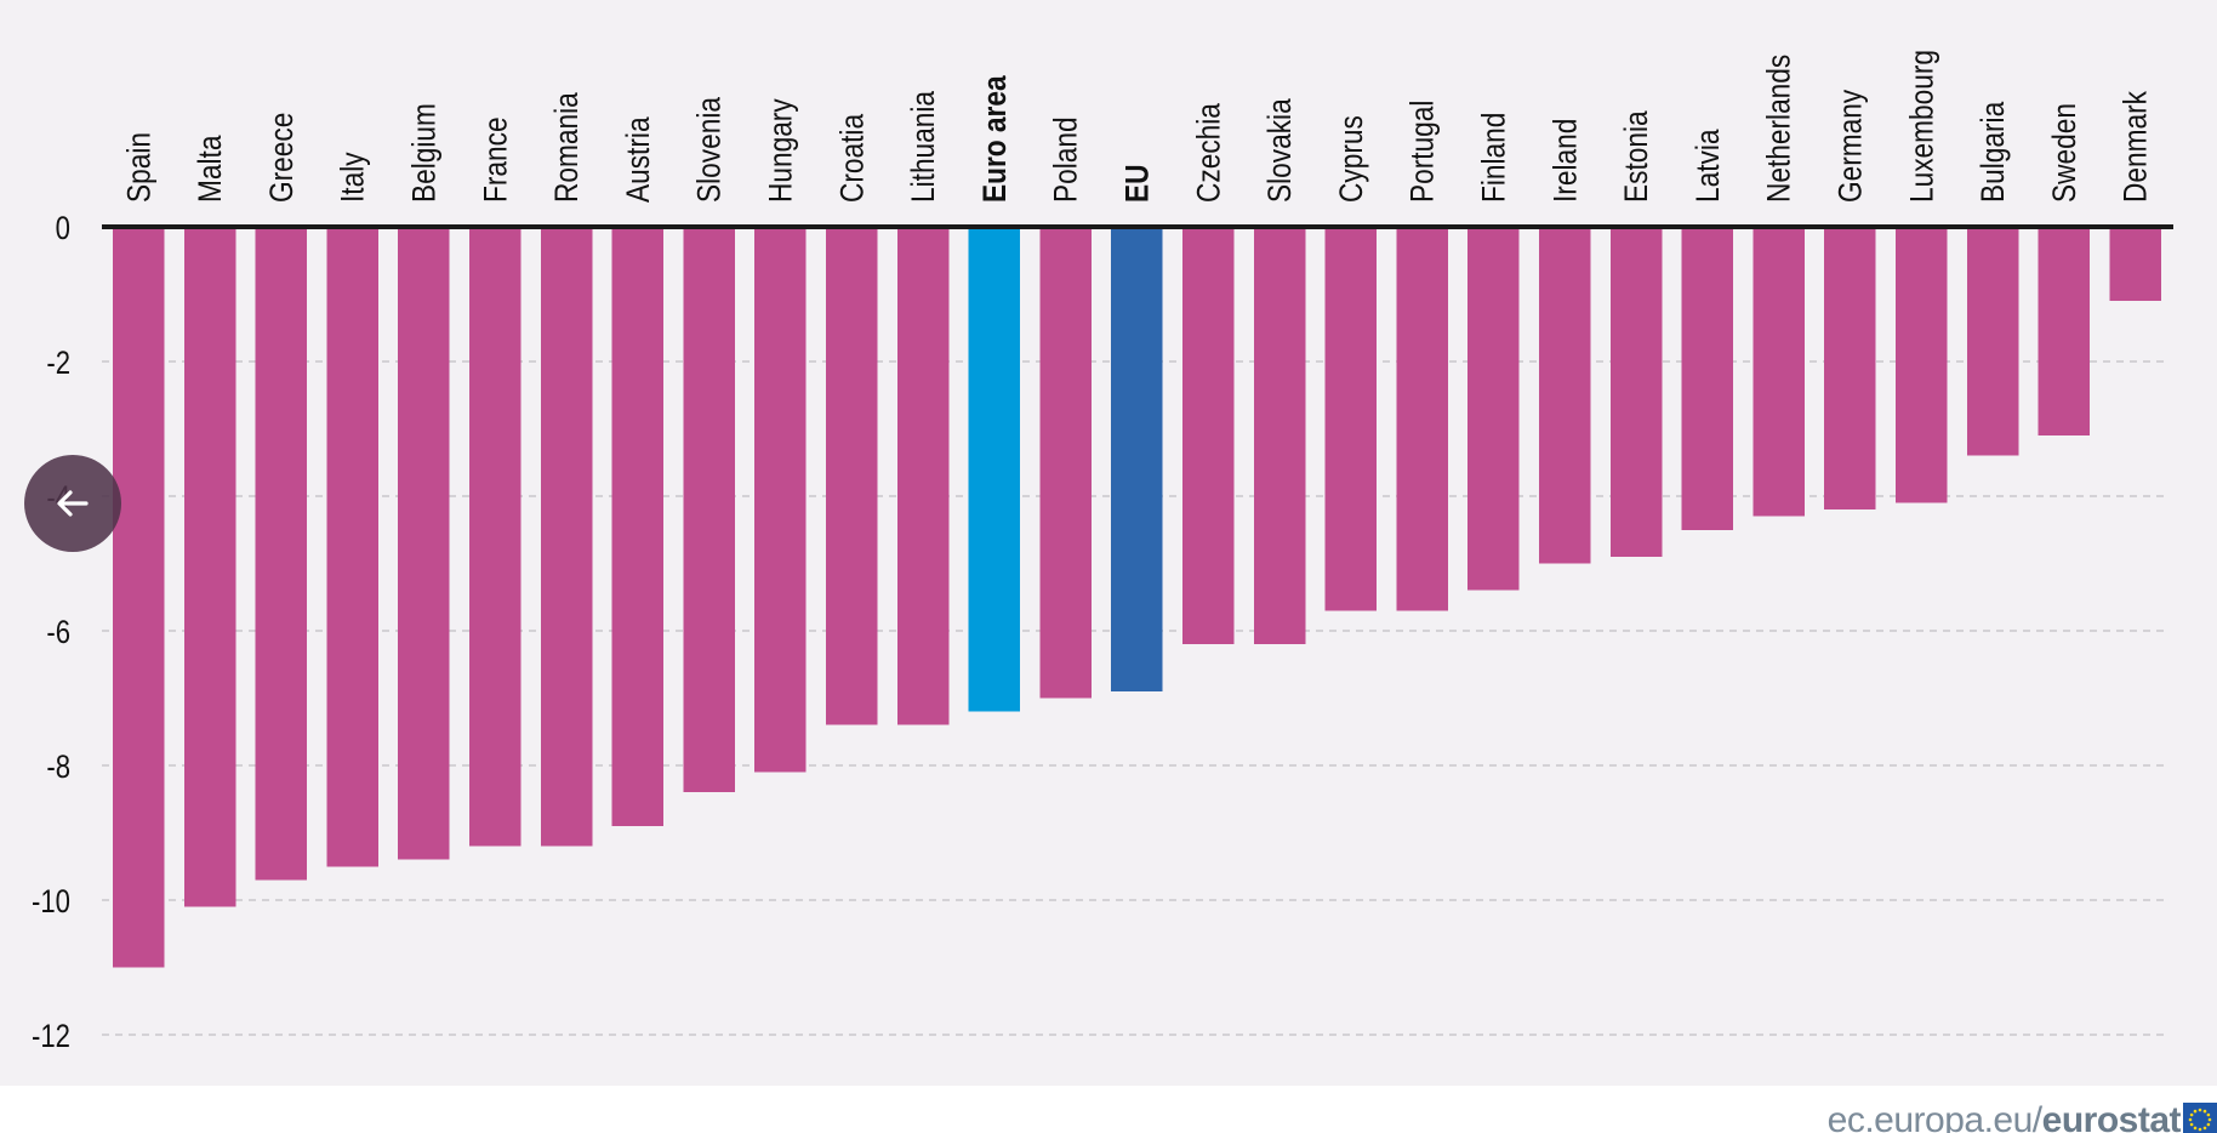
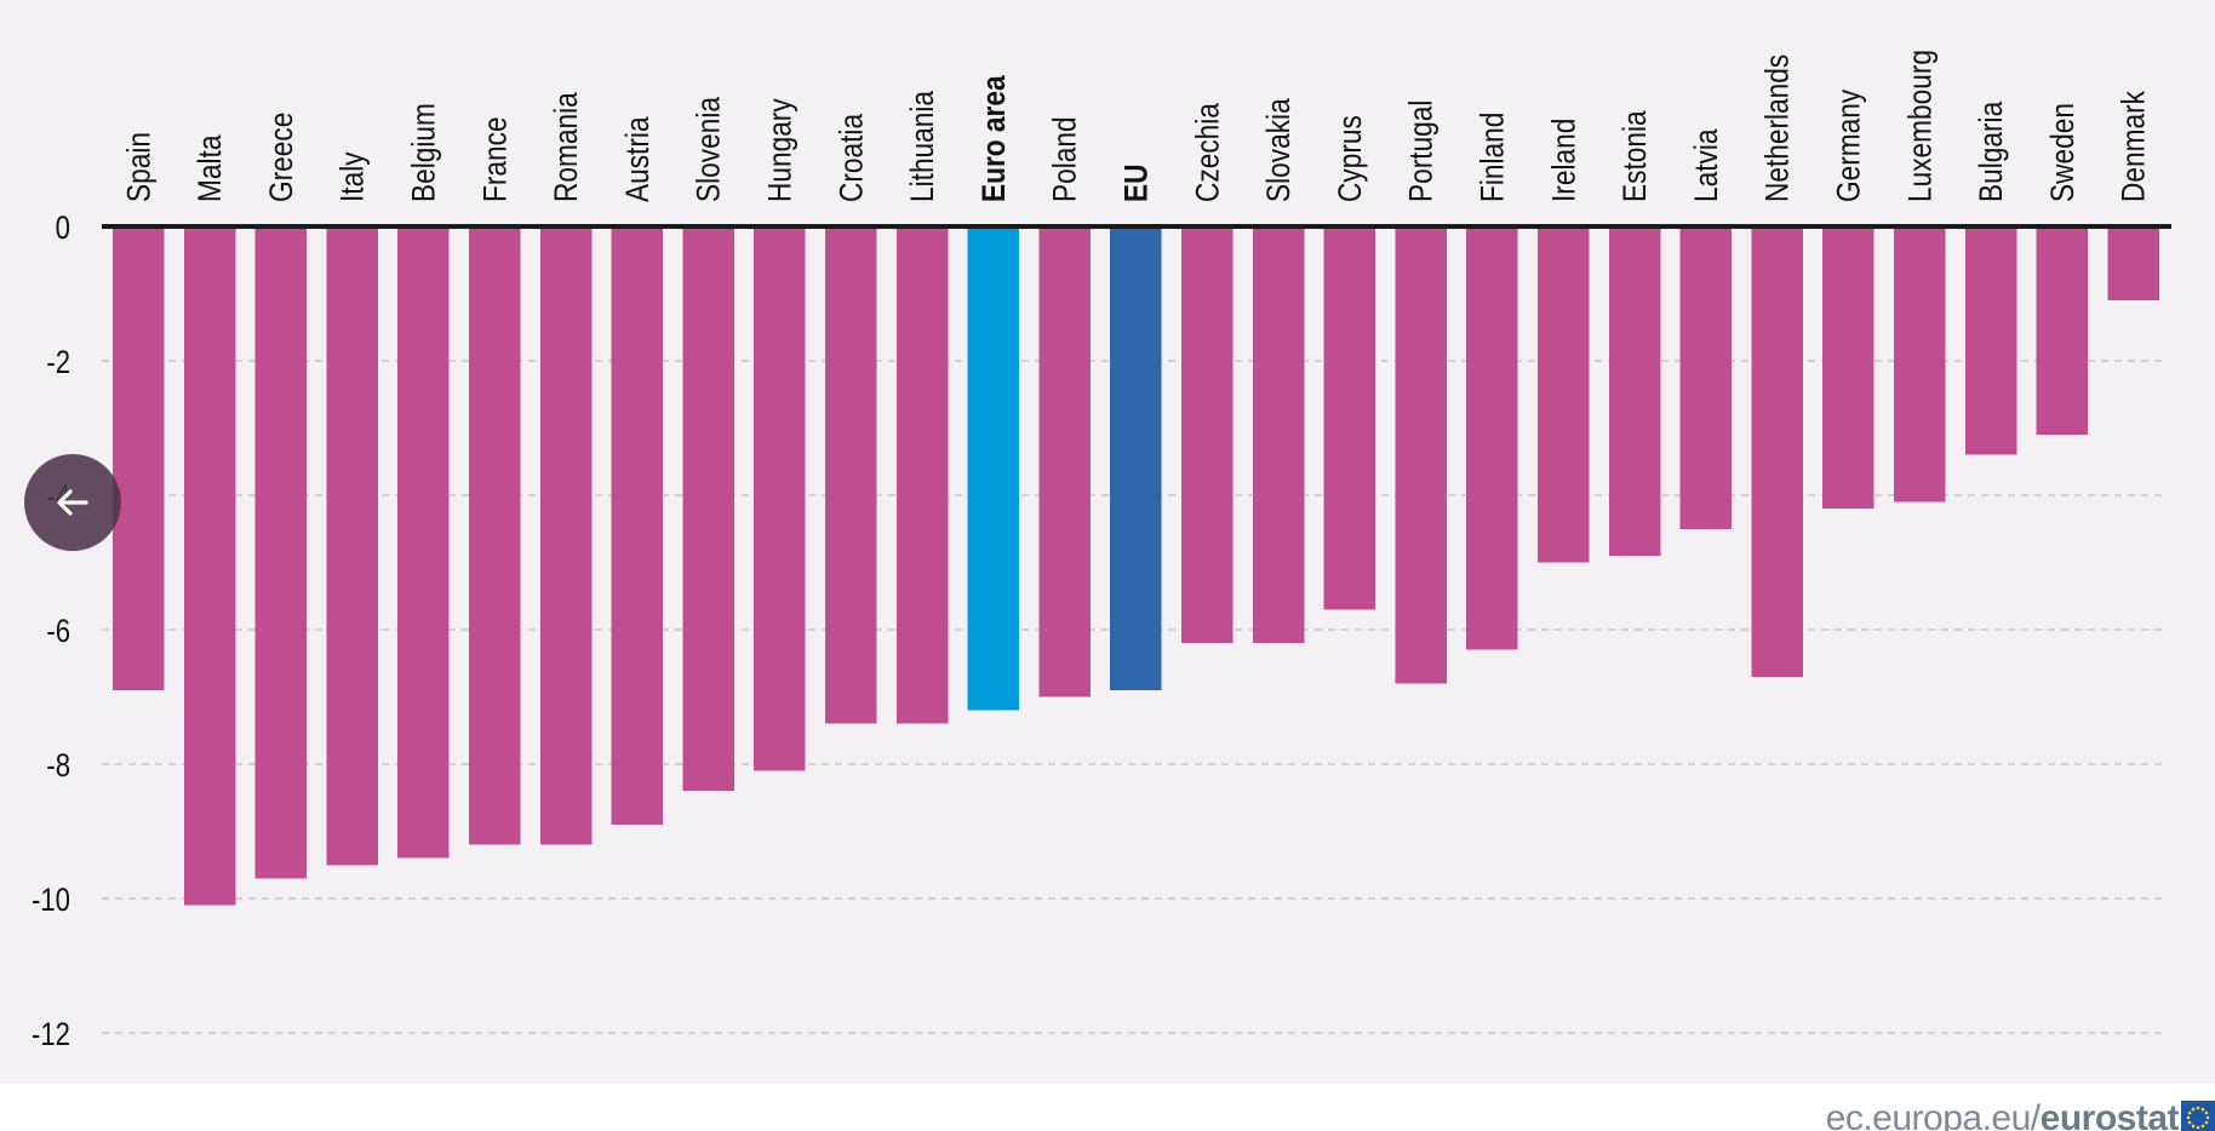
Spain: -11.0 -> -6.9
Portugal: -5.7 -> -6.8
Finland: -5.4 -> -6.3
Netherlands: -4.3 -> -6.7
